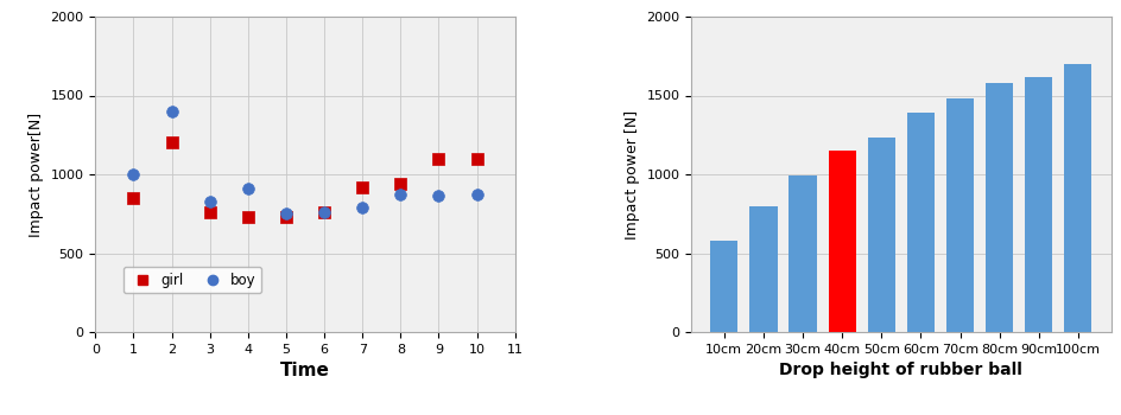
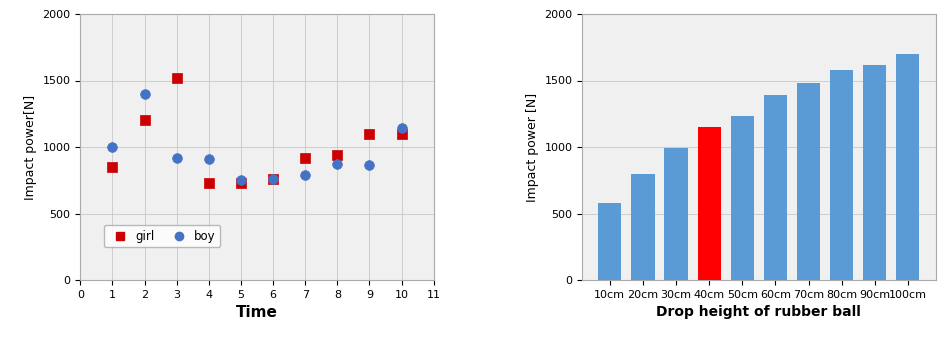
girl/3: 760 -> 1520
boy/3: 830 -> 920
boy/10: 870 -> 1140
